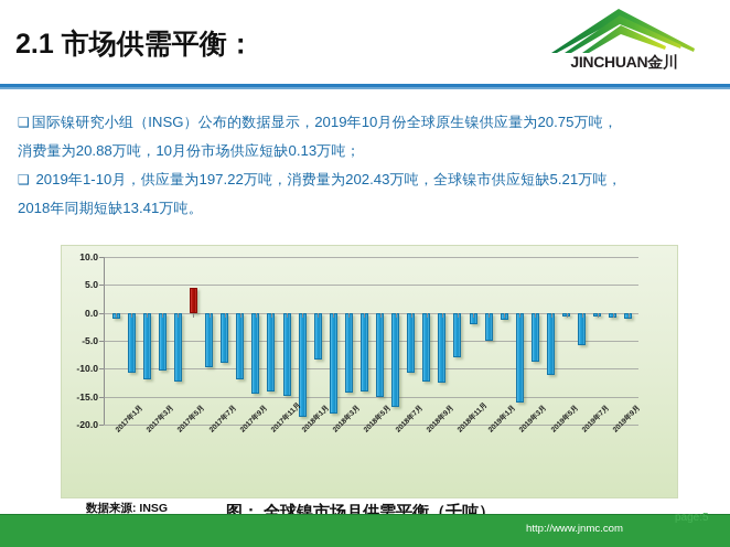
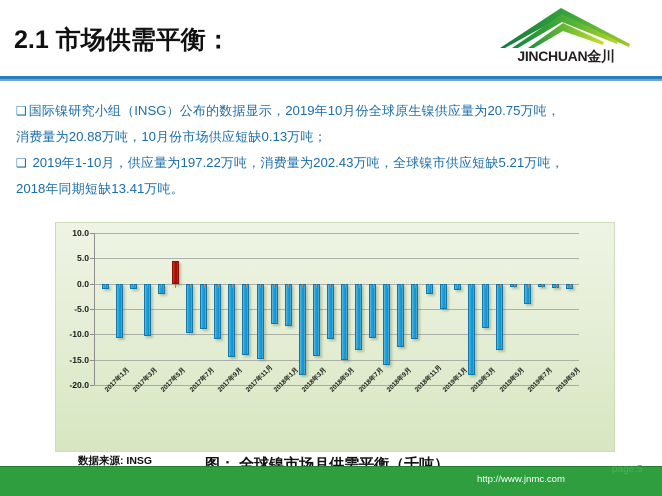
2017年3月: -12 -> -1
2017年5月: -12 -> -2
2017年9月: -12 -> -11
2018年1月: -19 -> -8
2018年5月: -14 -> -11
2018年7月: -17 -> -13
2018年9月: -12 -> -16
2018年11月: -8 -> -11
2019年3月: -16 -> -18
2019年5月: -11 -> -13
2019年7月: -6 -> -4
